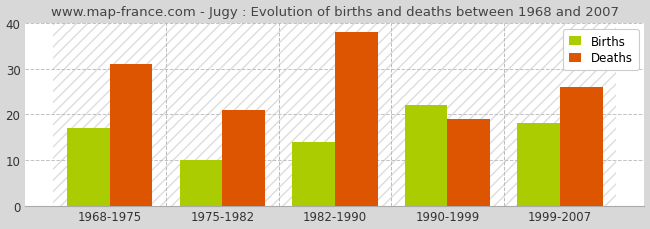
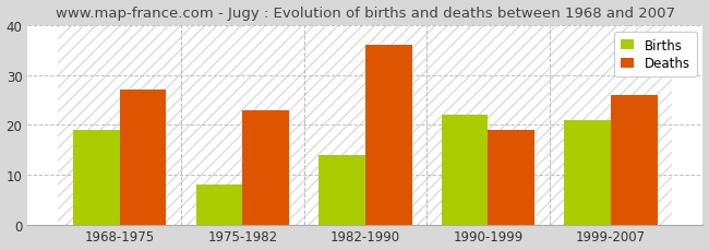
Births/1968-1975: 17 -> 19
Deaths/1968-1975: 31 -> 27
Births/1975-1982: 10 -> 8
Deaths/1975-1982: 21 -> 23
Deaths/1982-1990: 38 -> 36
Births/1999-2007: 18 -> 21
